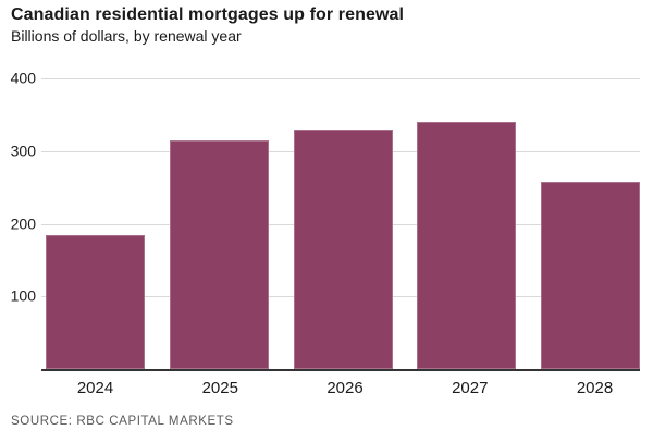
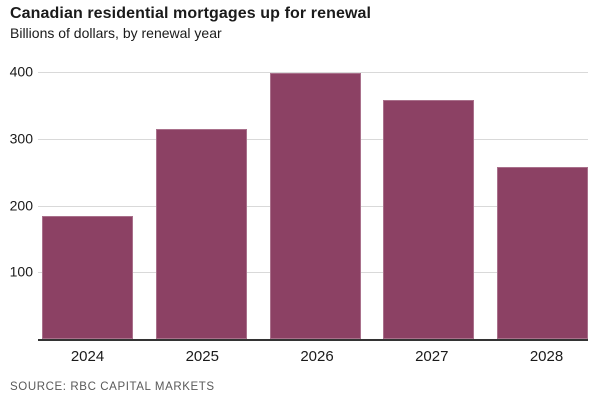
2026: 330 -> 400
2027: 340 -> 360
